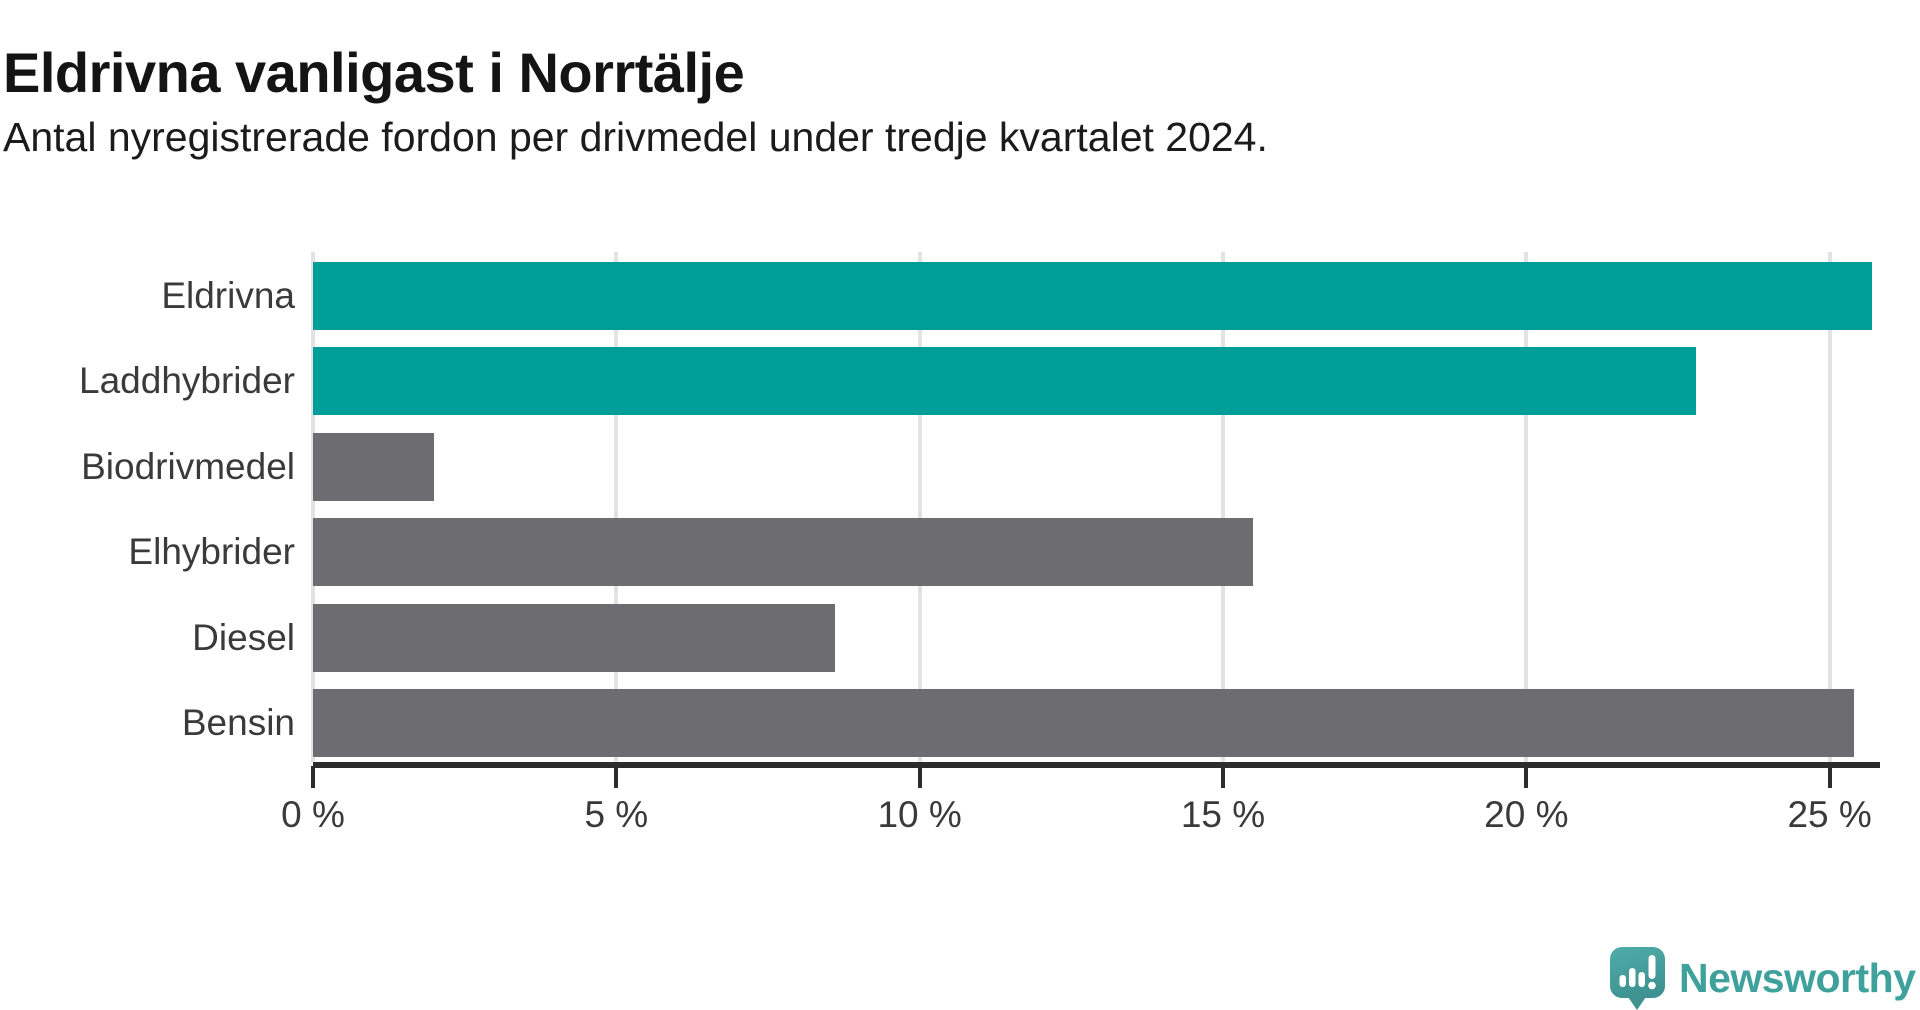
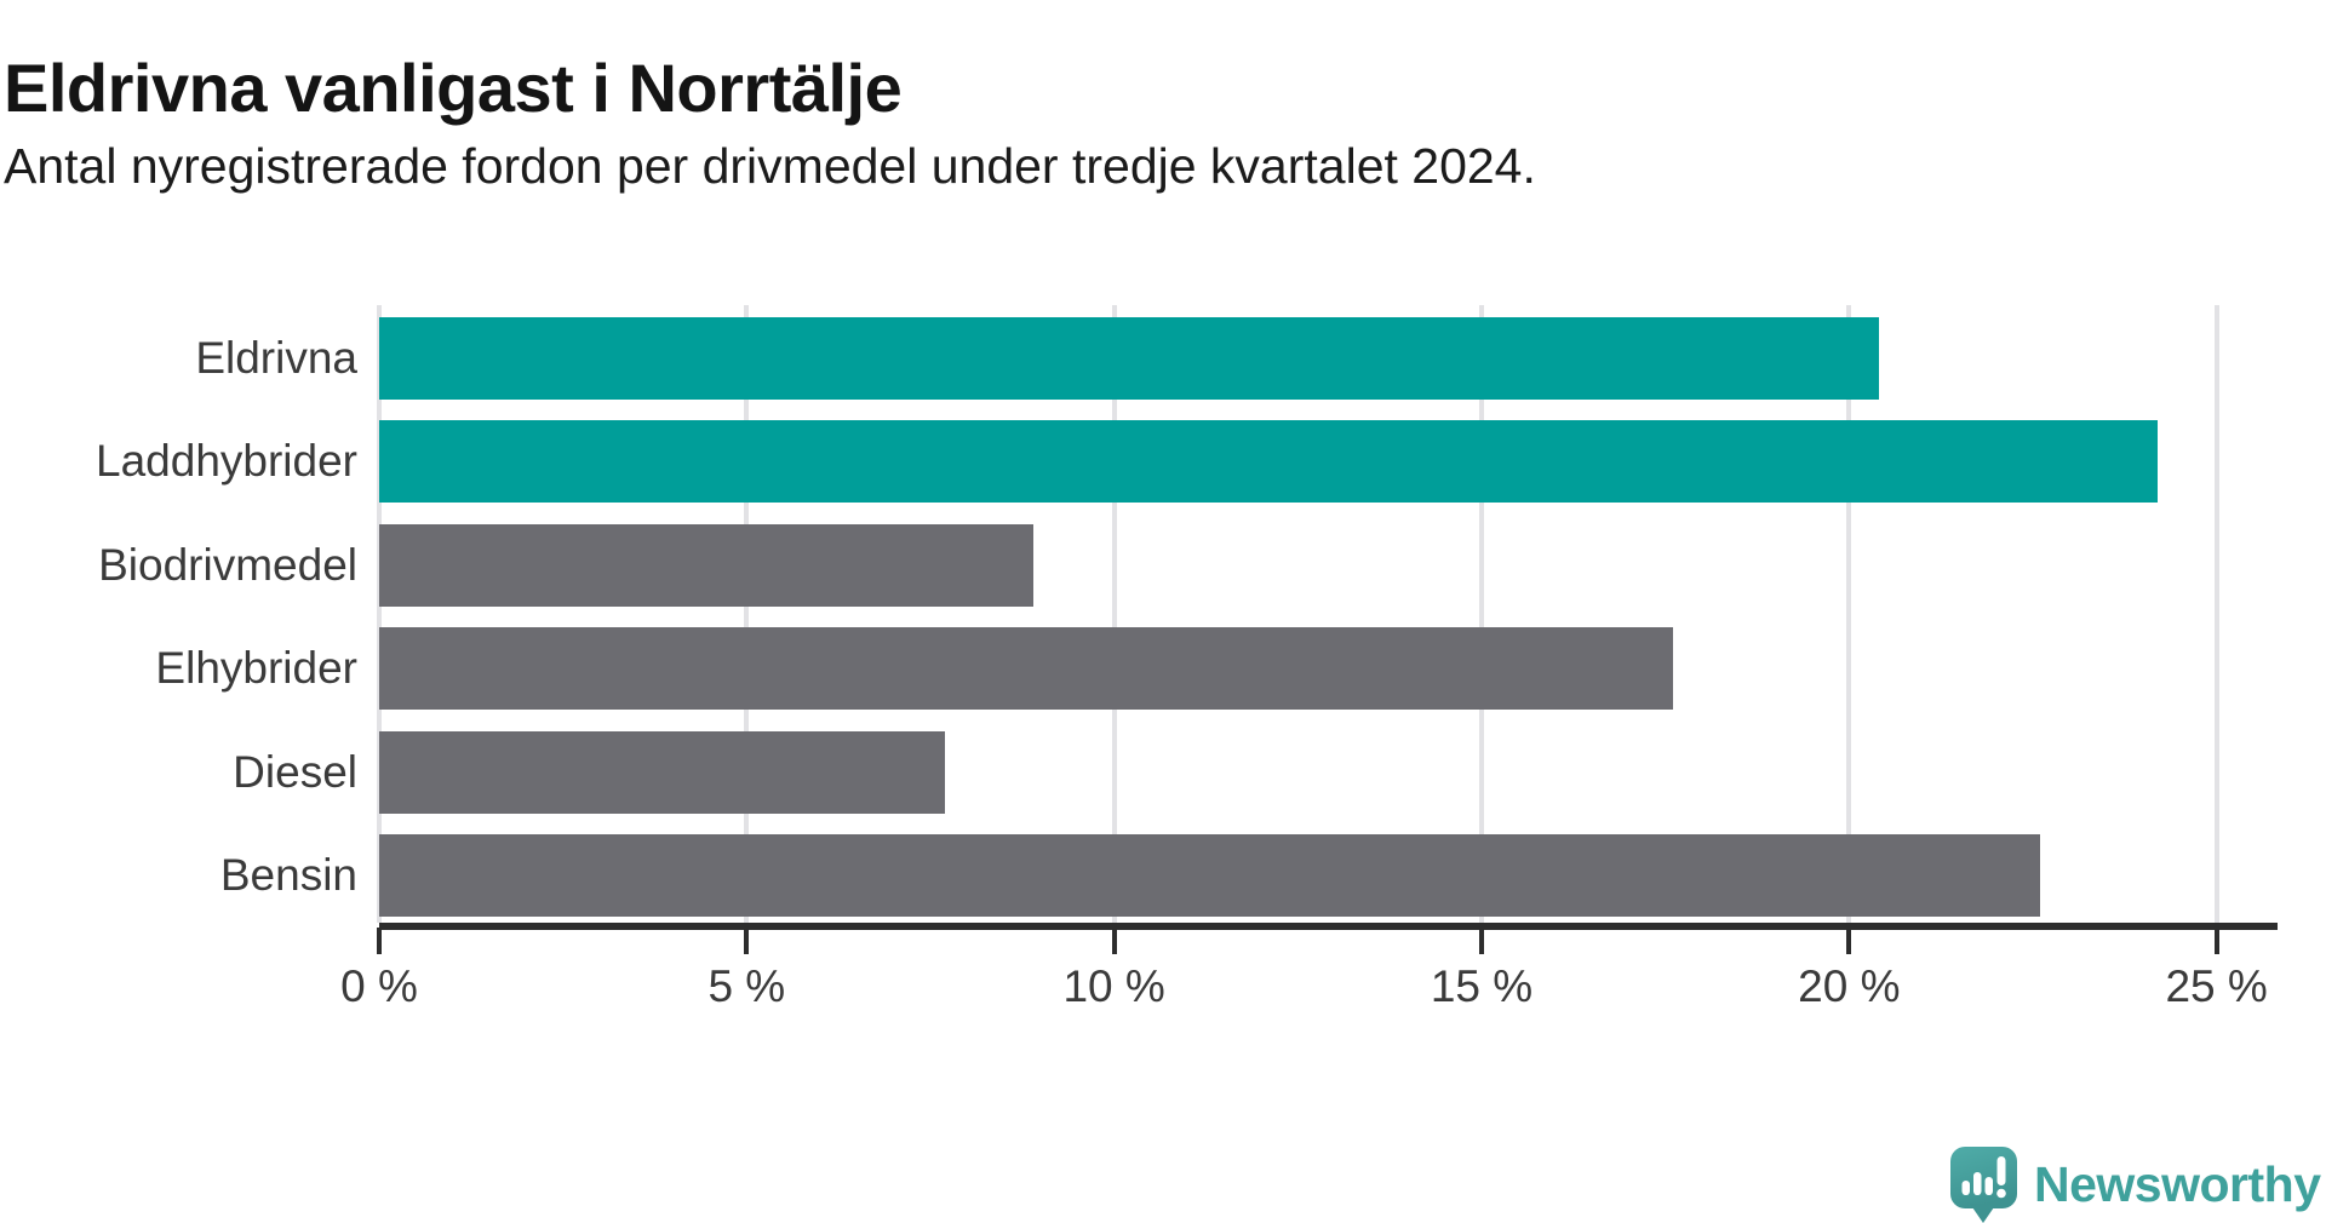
Eldrivna: 25.7% -> 20.4%
Laddhybrider: 22.8% -> 24.2%
Biodrivmedel: 2.0% -> 8.9%
Elhybrider: 15.5% -> 17.6%
Diesel: 8.6% -> 7.7%
Bensin: 25.4% -> 22.6%
